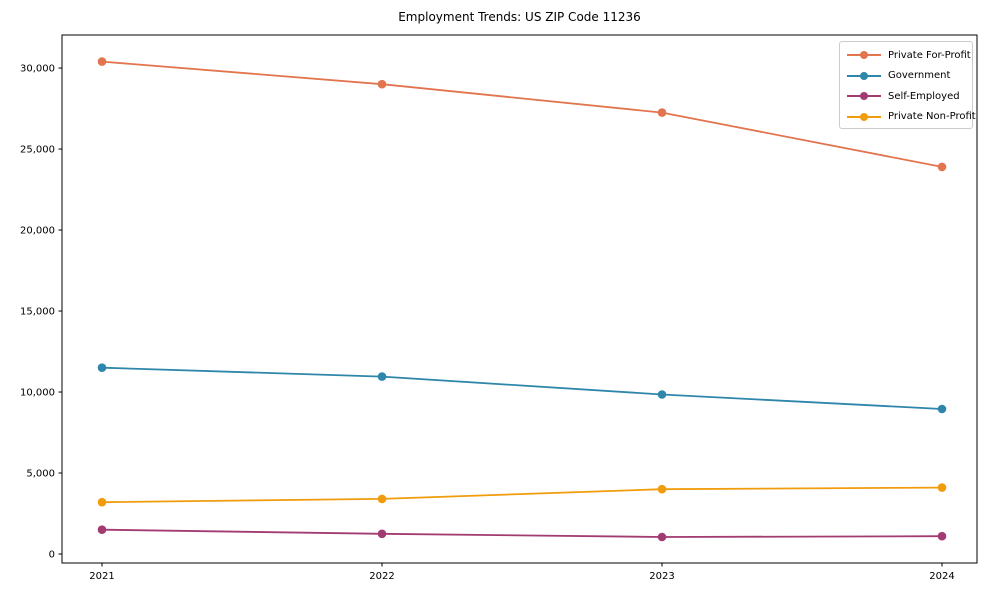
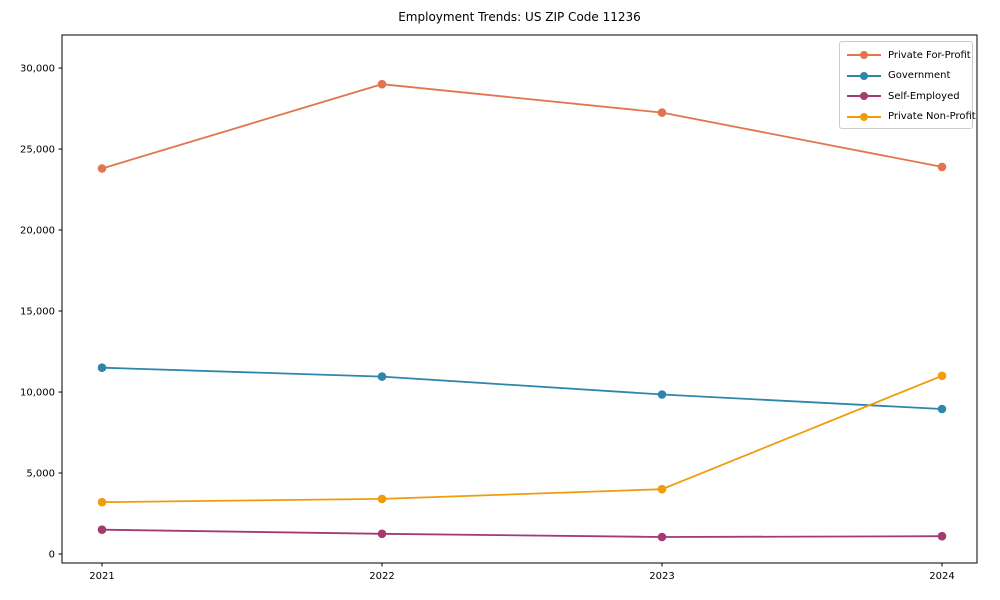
Private For-Profit/2021: 30400 -> 23800
Private Non-Profit/2024: 4100 -> 11000
